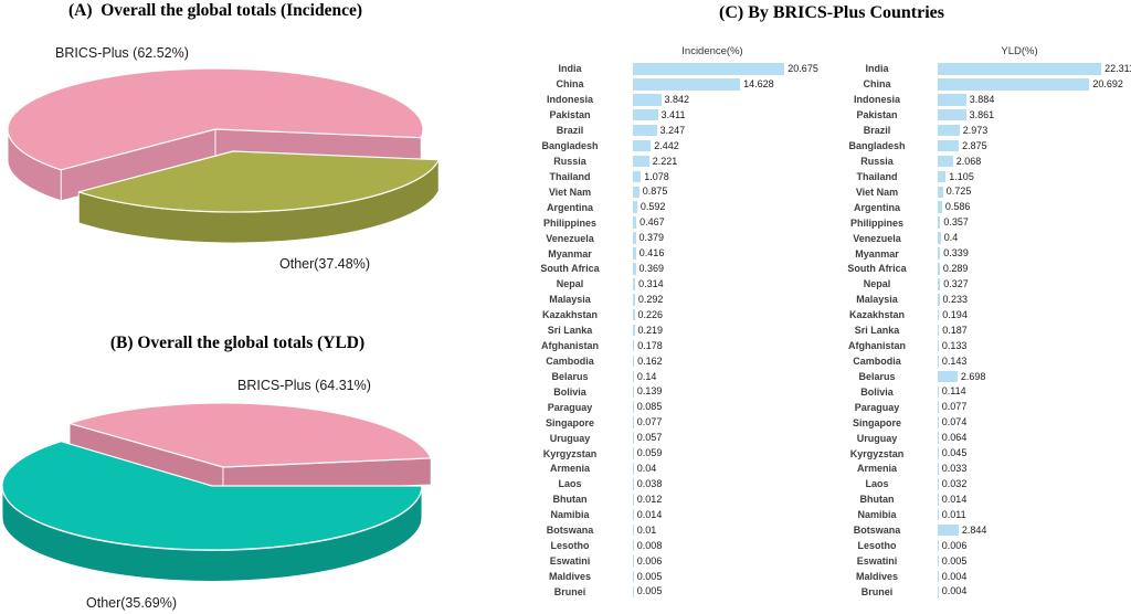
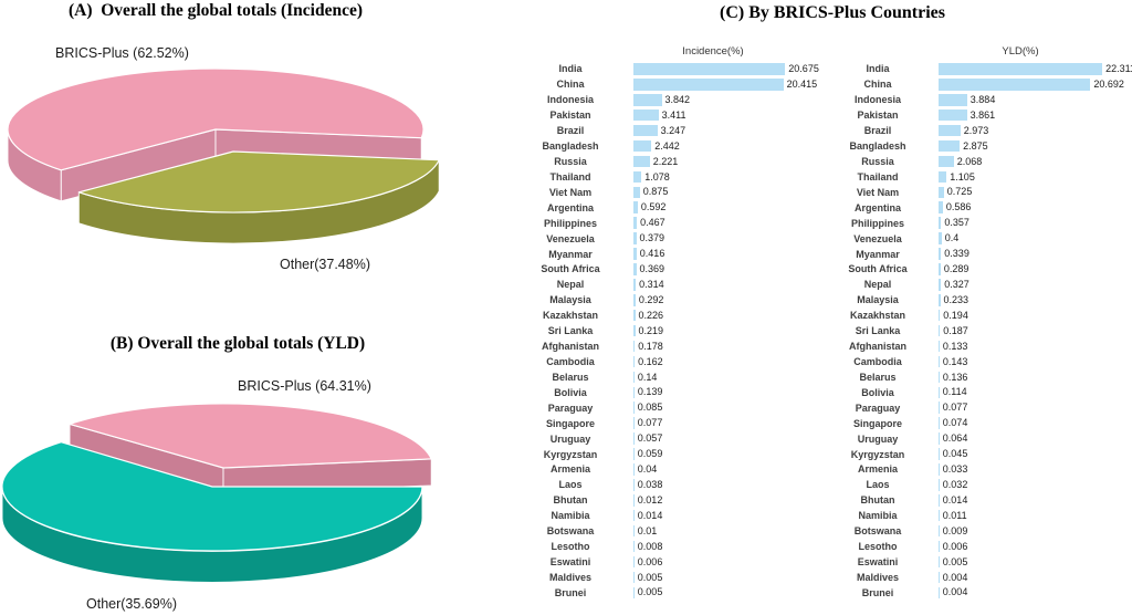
Incidence(%)/China: 14.628 -> 20.415
YLD(%)/Belarus: 2.698 -> 0.136
YLD(%)/Botswana: 2.844 -> 0.009
